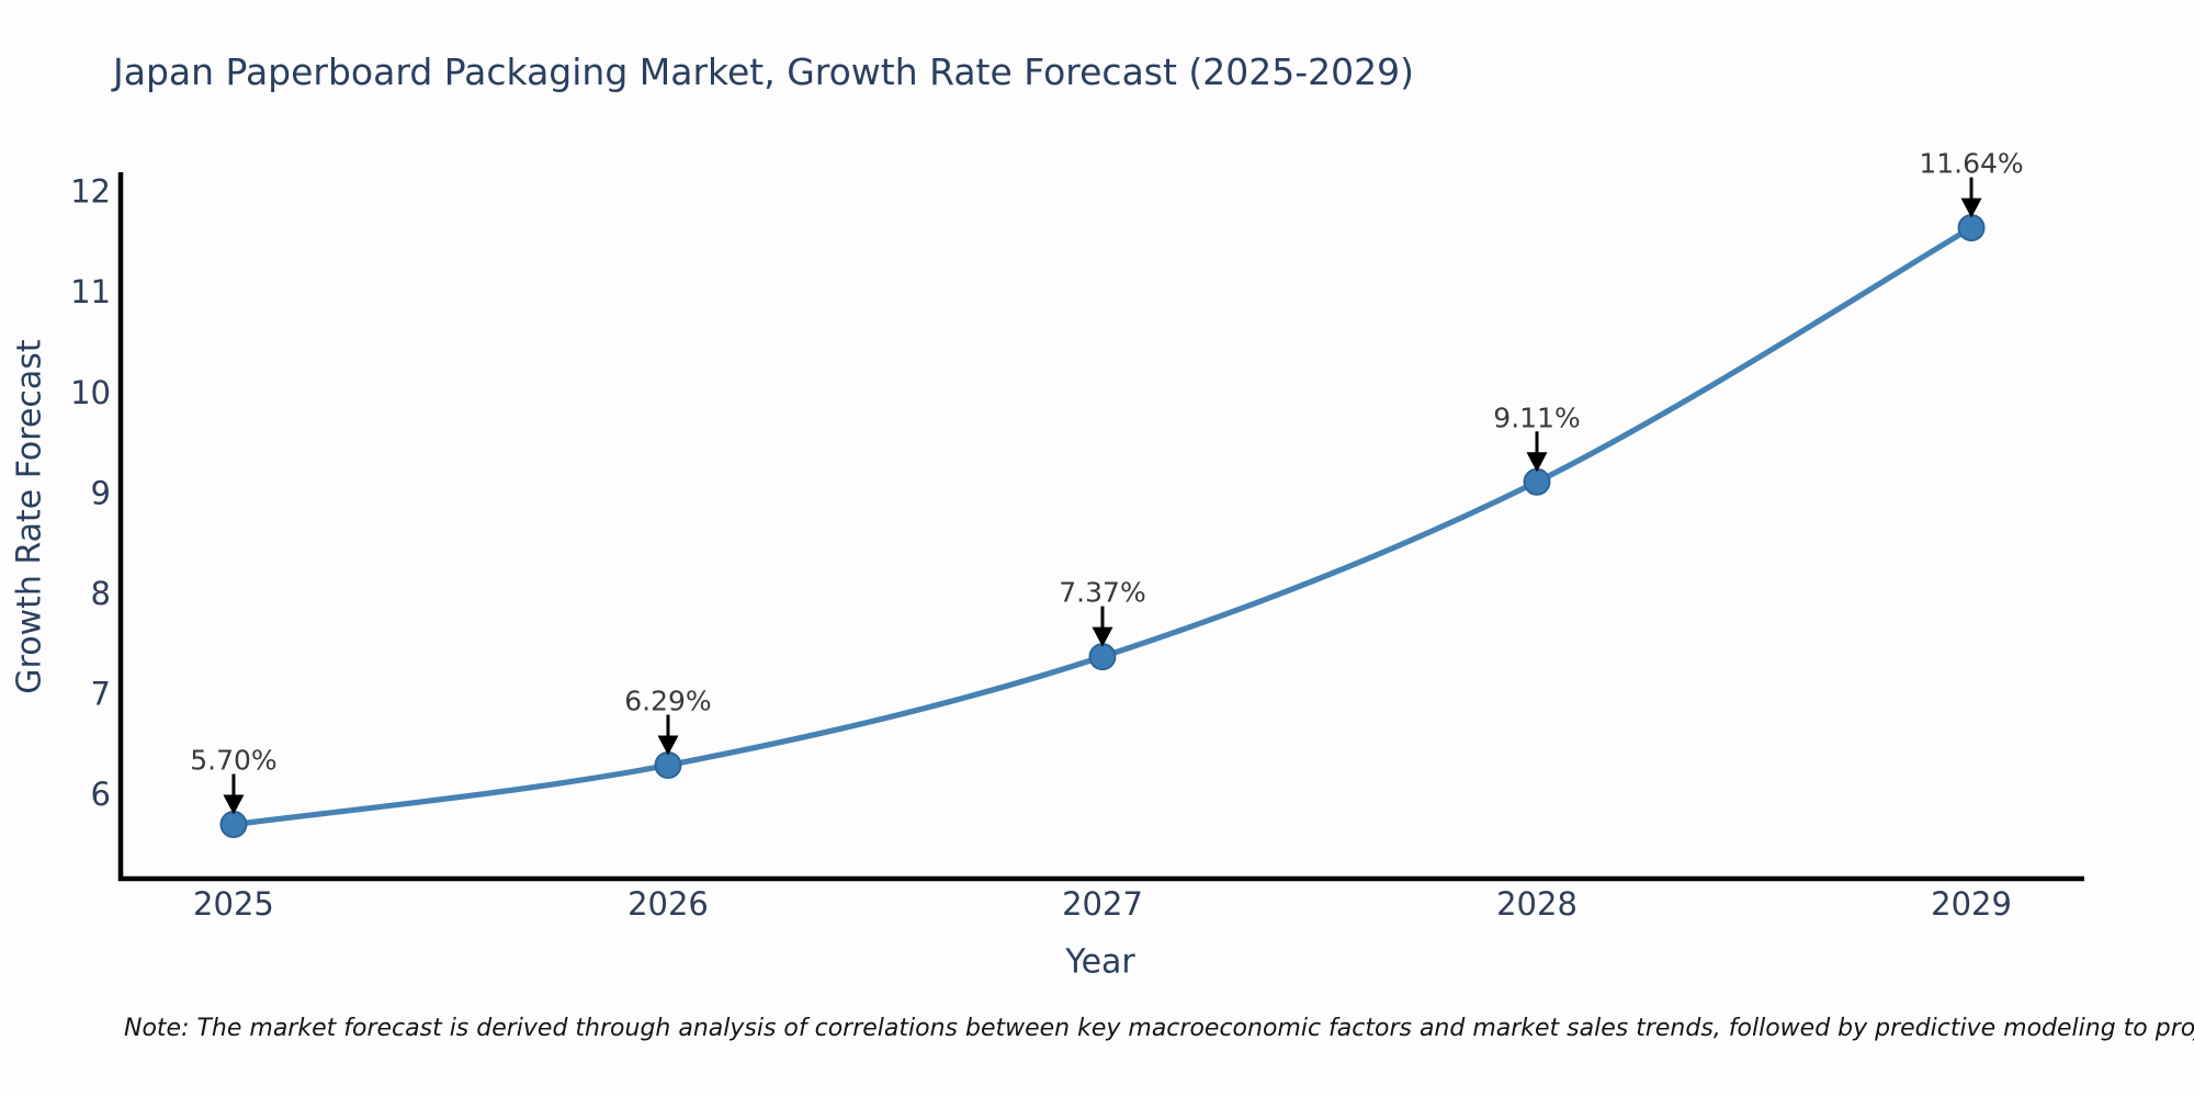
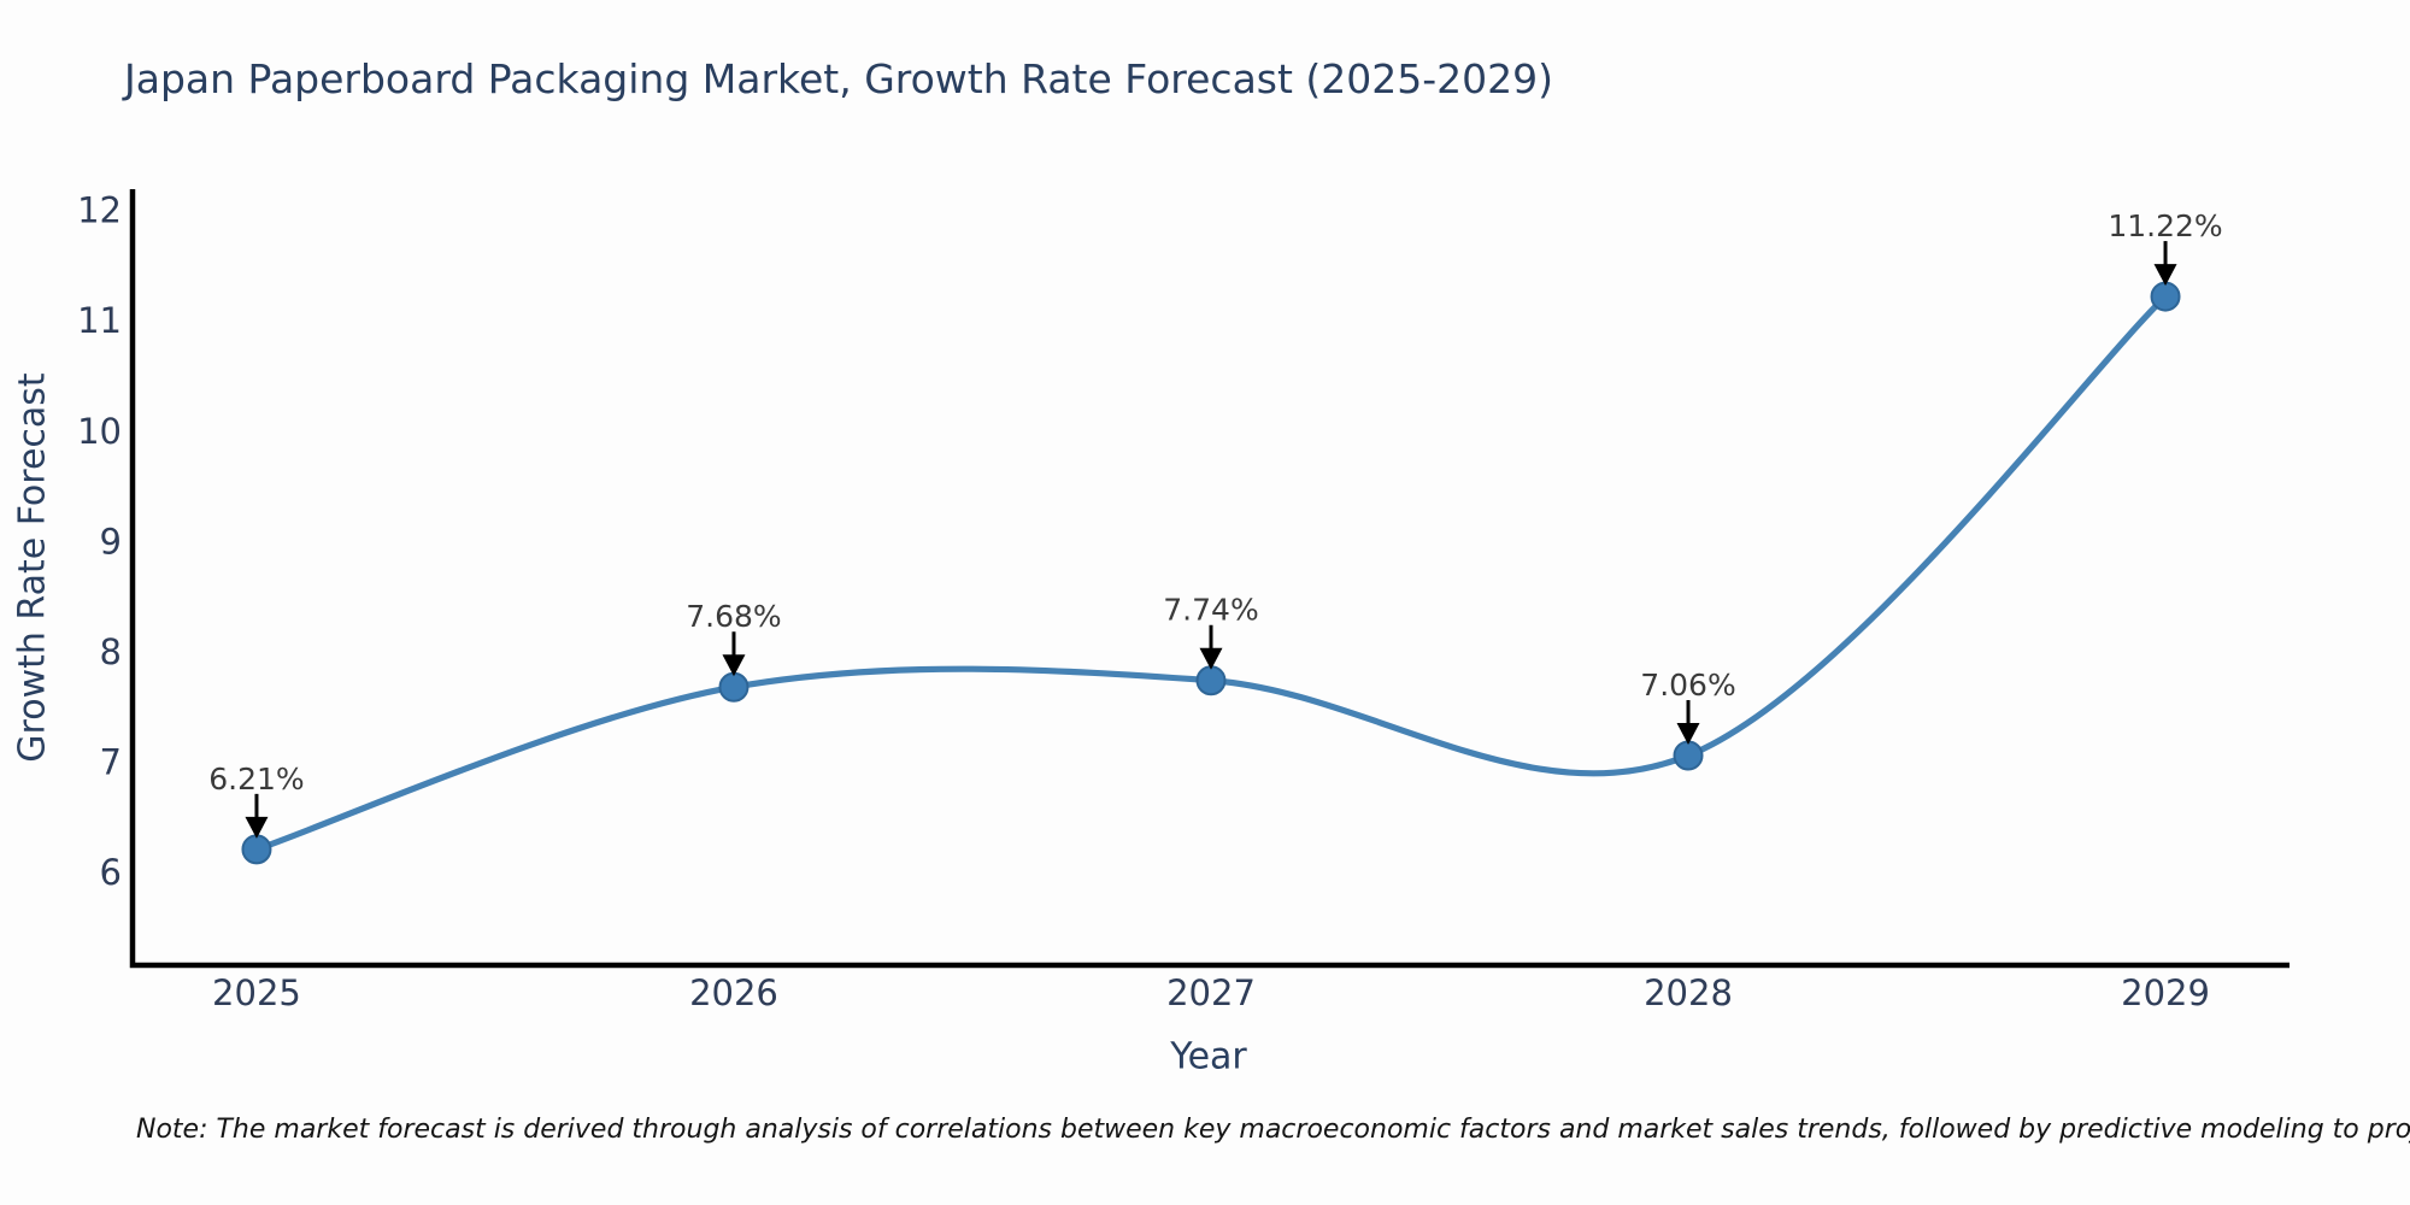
2025: 5.70% -> 6.21%
2026: 6.29% -> 7.68%
2027: 7.37% -> 7.74%
2028: 9.11% -> 7.06%
2029: 11.64% -> 11.22%
